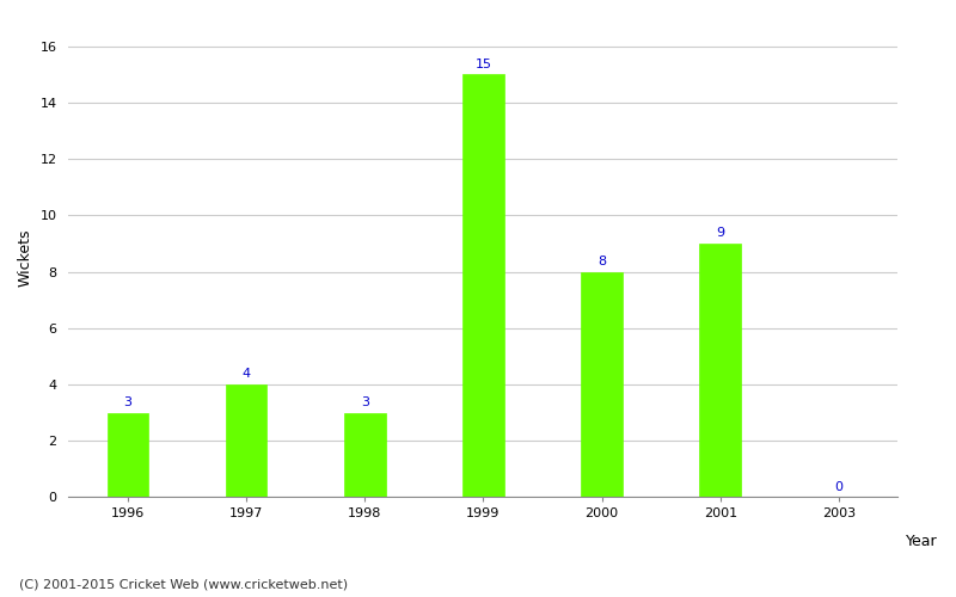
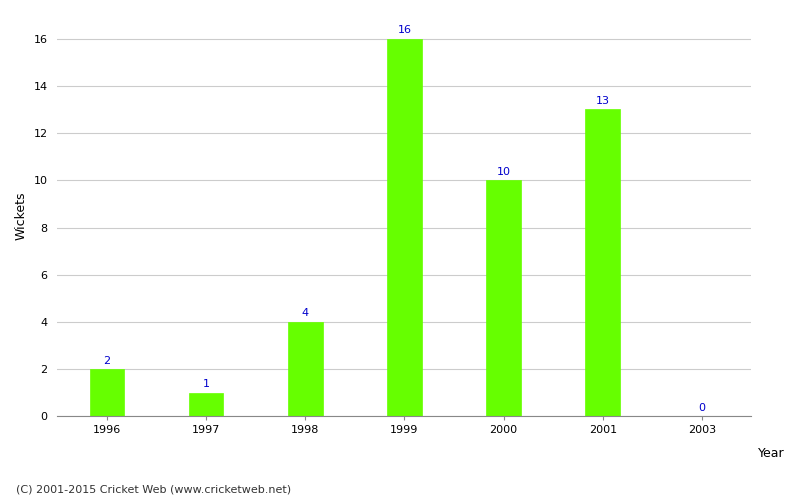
1996: 3 -> 2
1997: 4 -> 1
1998: 3 -> 4
1999: 15 -> 16
2000: 8 -> 10
2001: 9 -> 13
